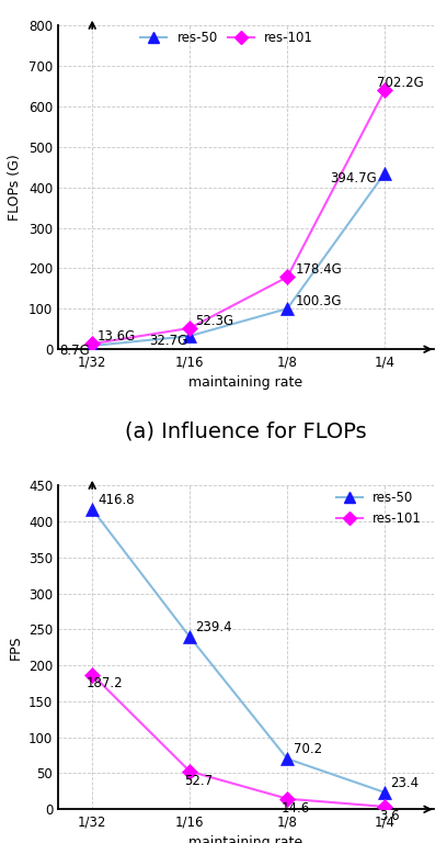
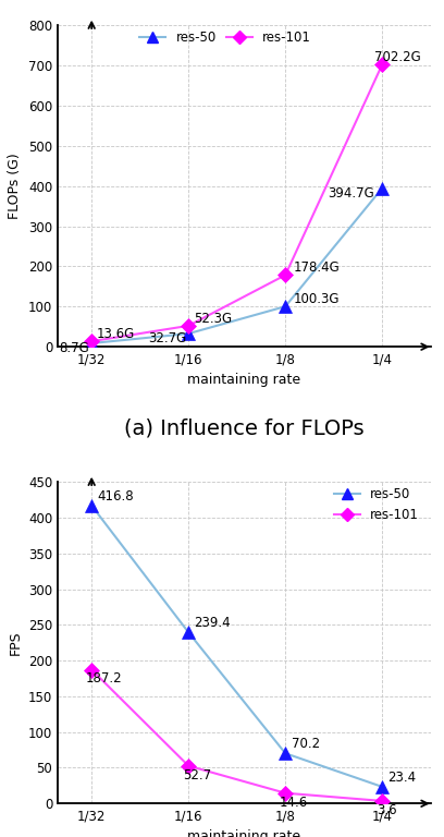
res-50/1/4: 435 -> 395
res-101/1/4: 640 -> 702
